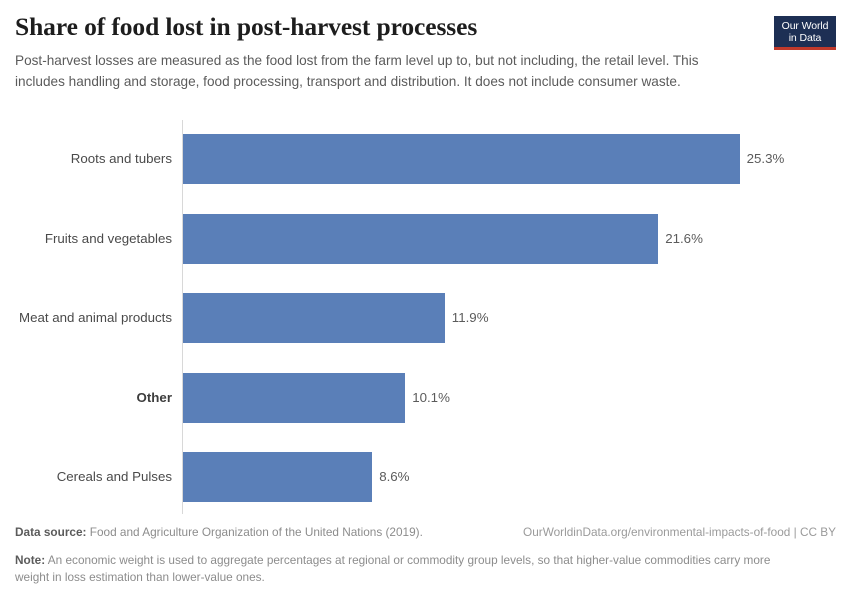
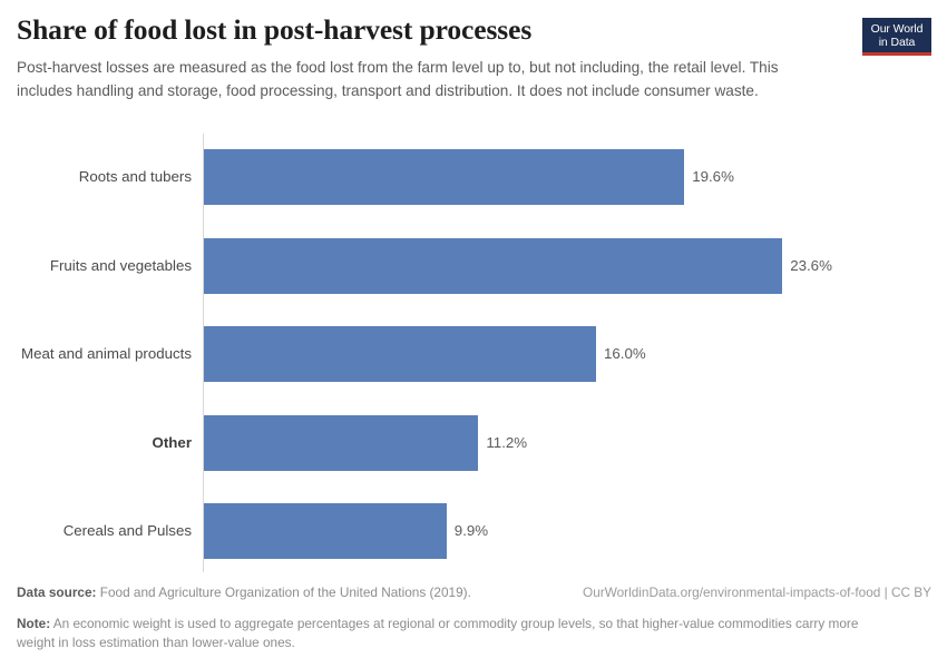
Roots and tubers: 25.3% -> 19.6%
Fruits and vegetables: 21.6% -> 23.6%
Meat and animal products: 11.9% -> 16.0%
Other: 10.1% -> 11.2%
Cereals and Pulses: 8.6% -> 9.9%
